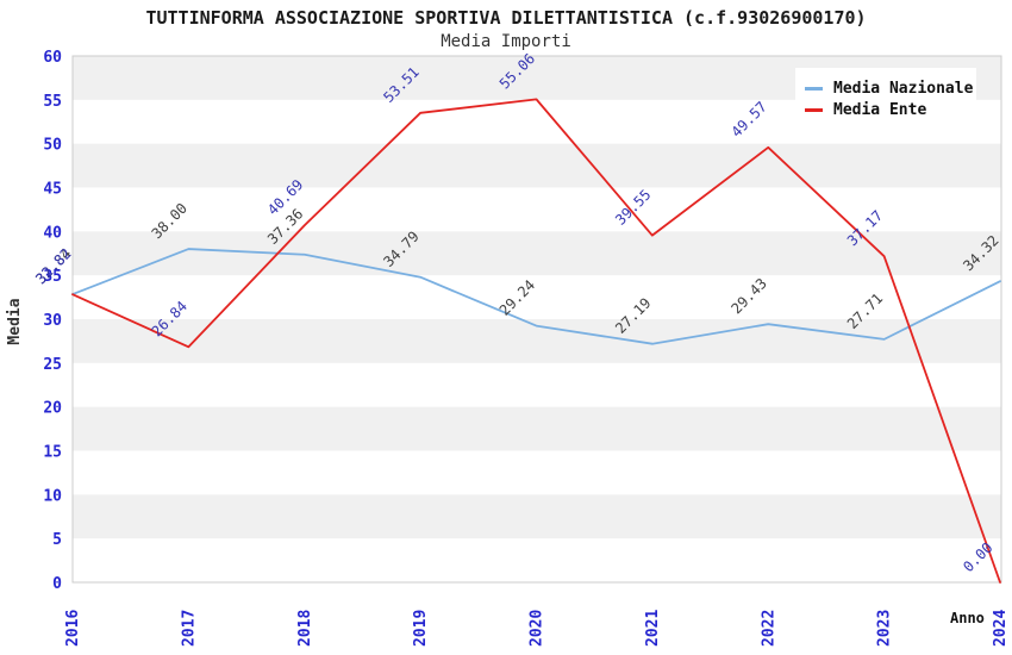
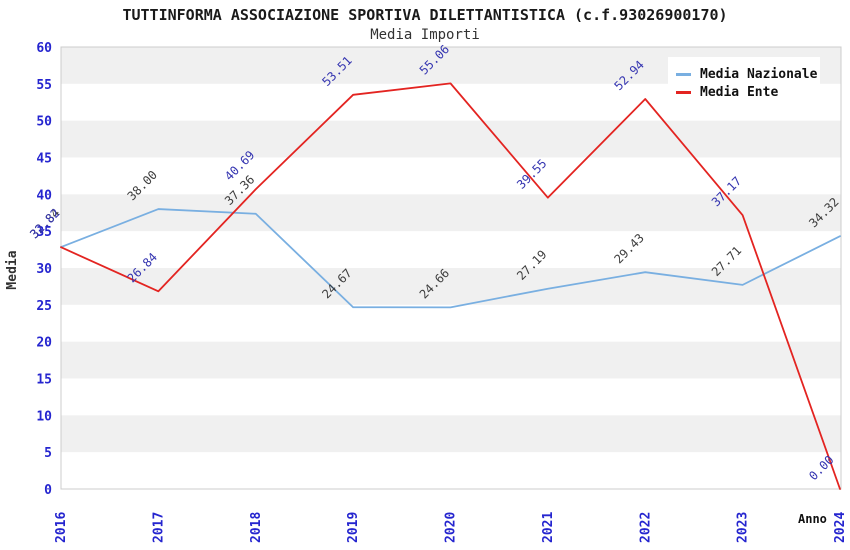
Media Nazionale/2019: 34.79 -> 24.67
Media Nazionale/2020: 29.24 -> 24.66
Media Ente/2022: 49.57 -> 52.94
